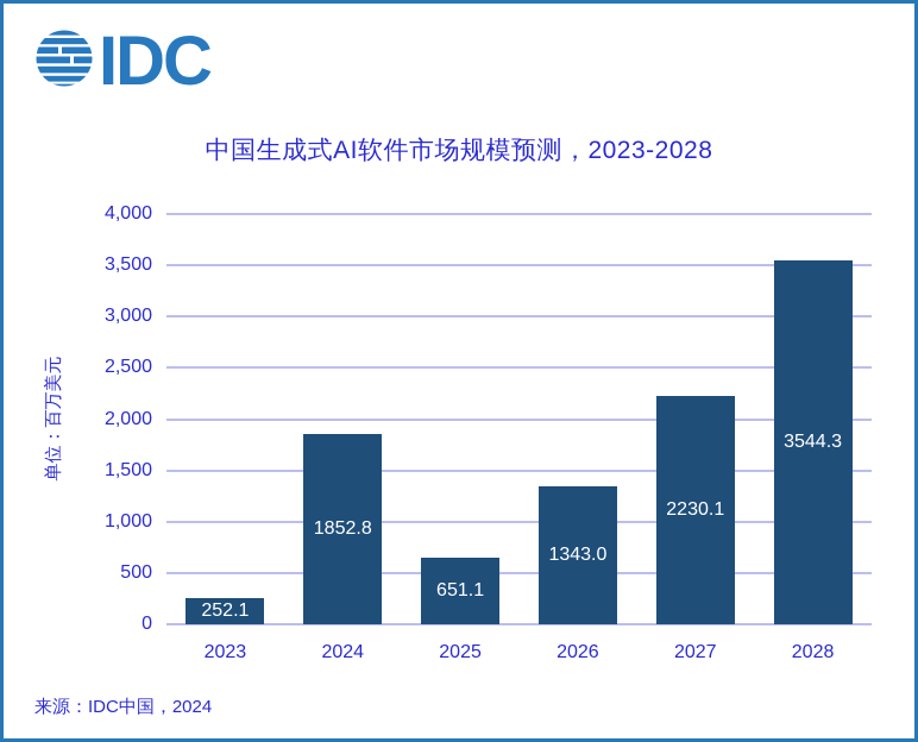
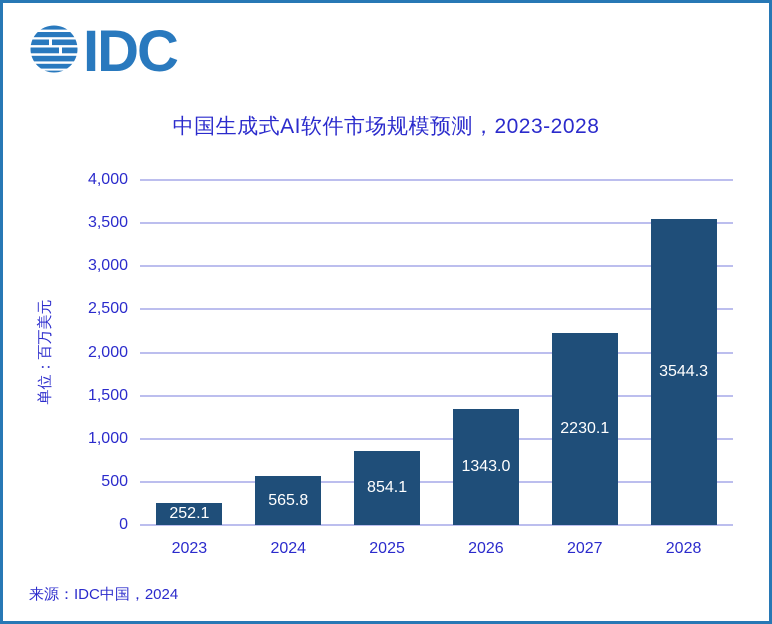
2024: 1852.8 -> 565.8
2025: 651.1 -> 854.1
